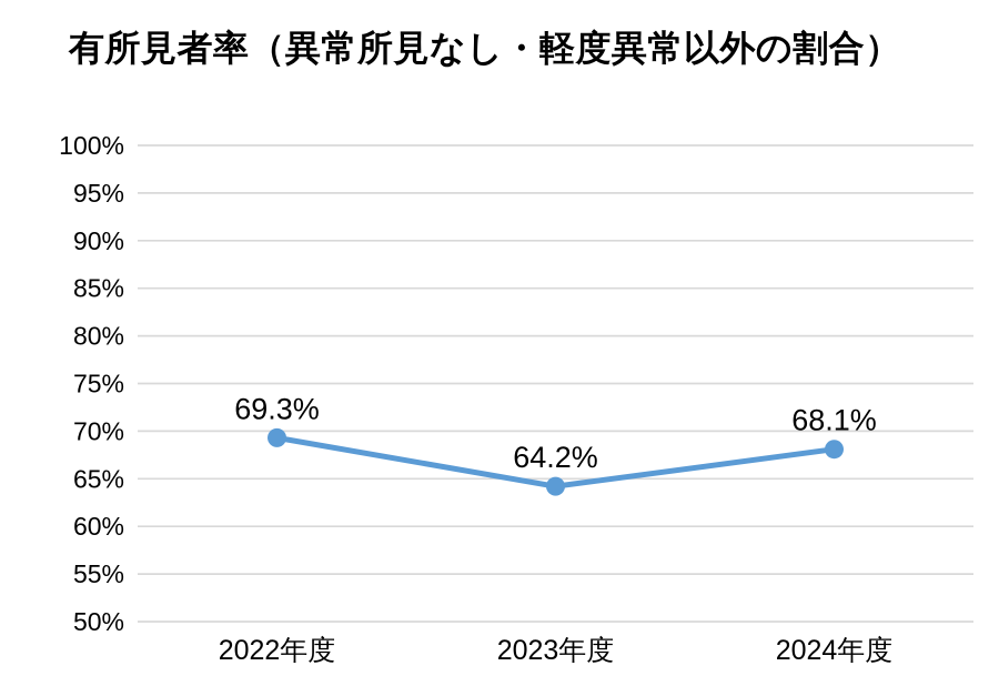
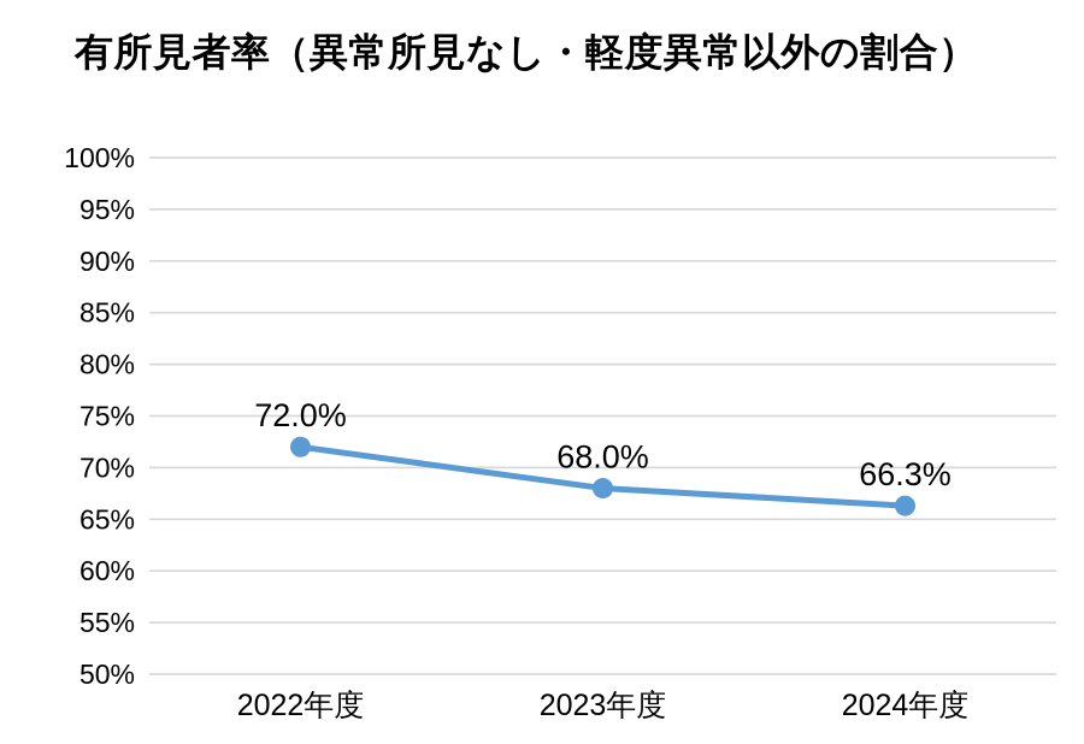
2022年度: 69.3% -> 72.0%
2023年度: 64.2% -> 68.0%
2024年度: 68.1% -> 66.3%
